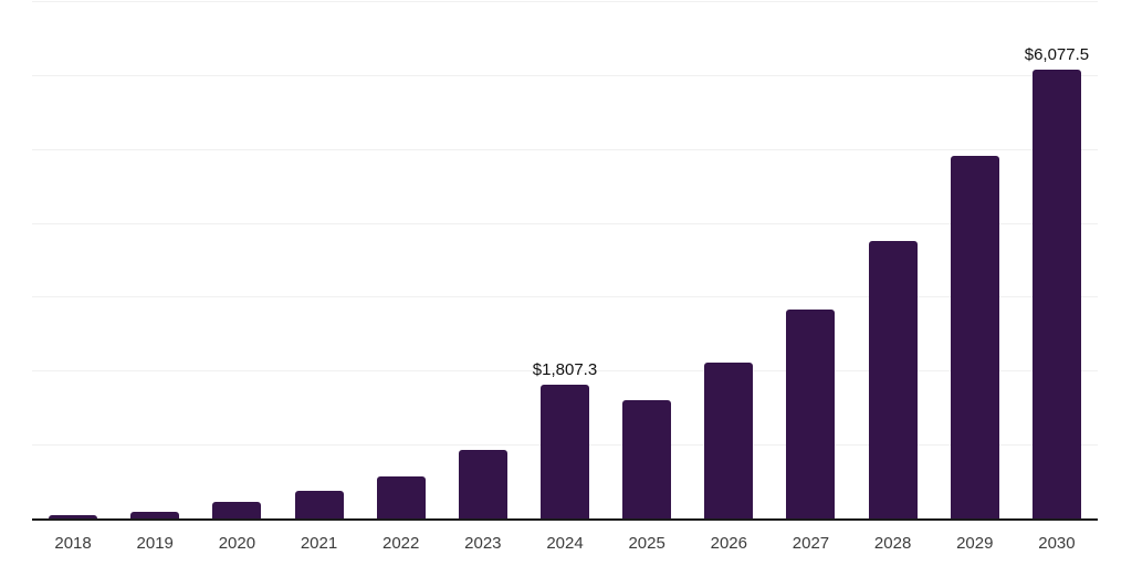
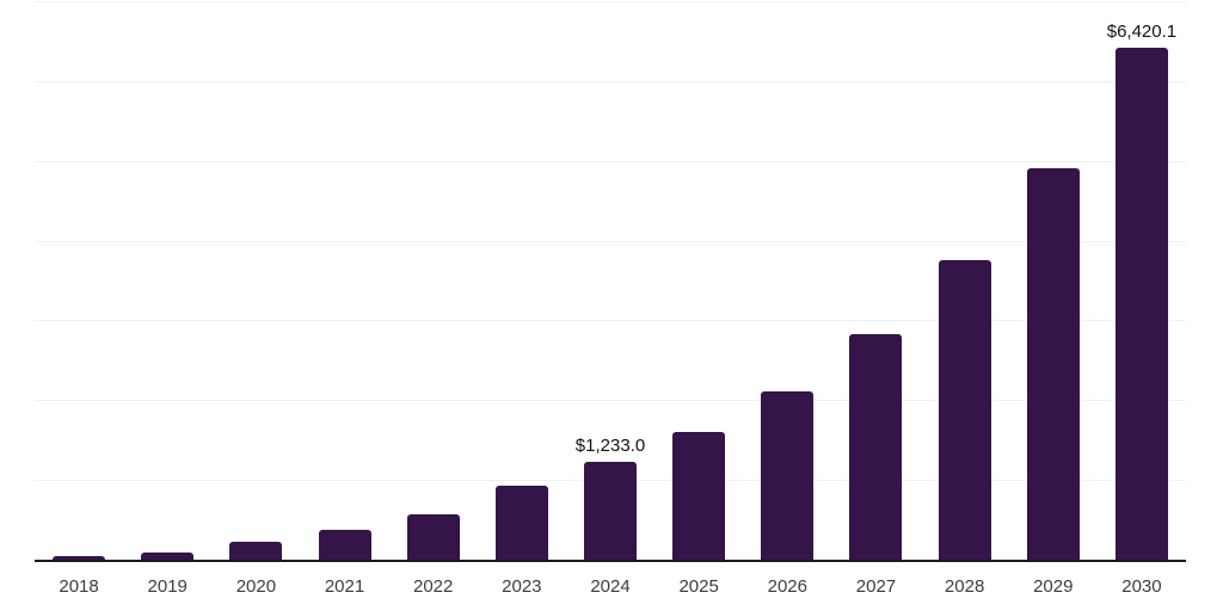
2024: $1,807.3 -> $1,233.0
2030: $6,077.5 -> $6,420.1
